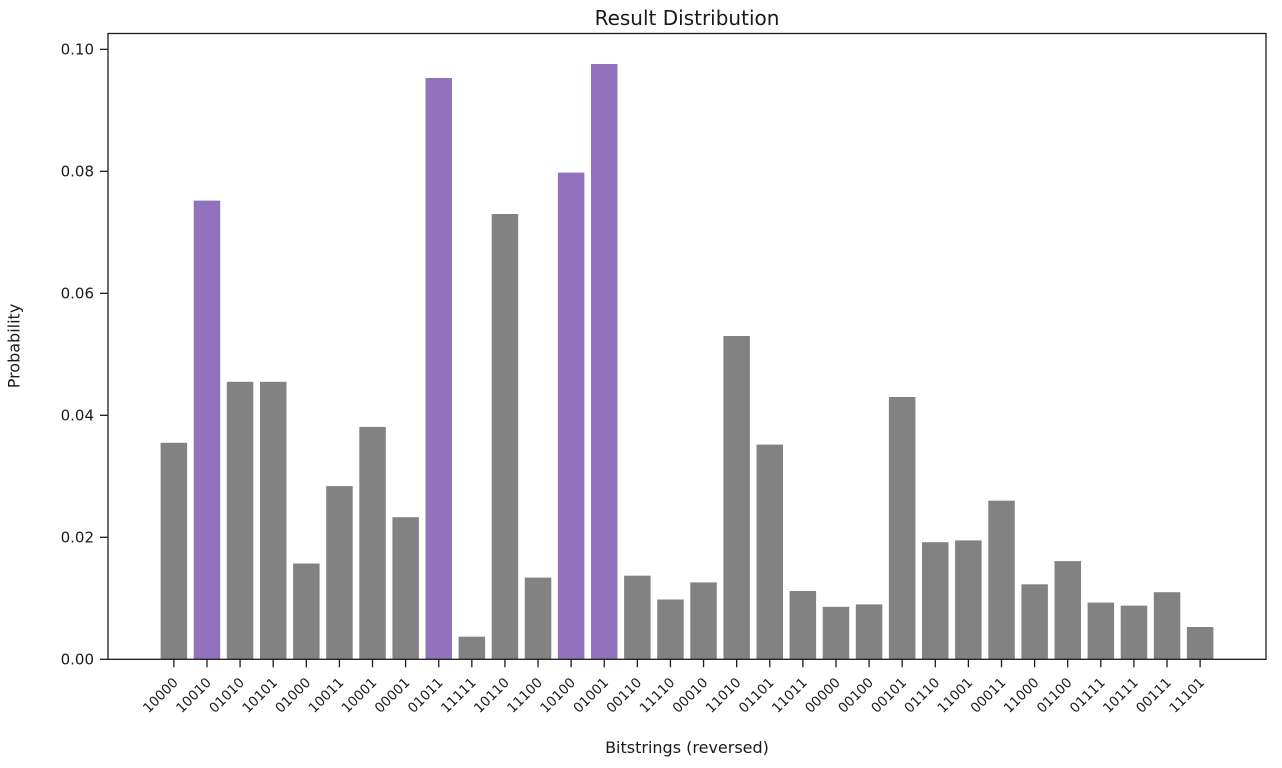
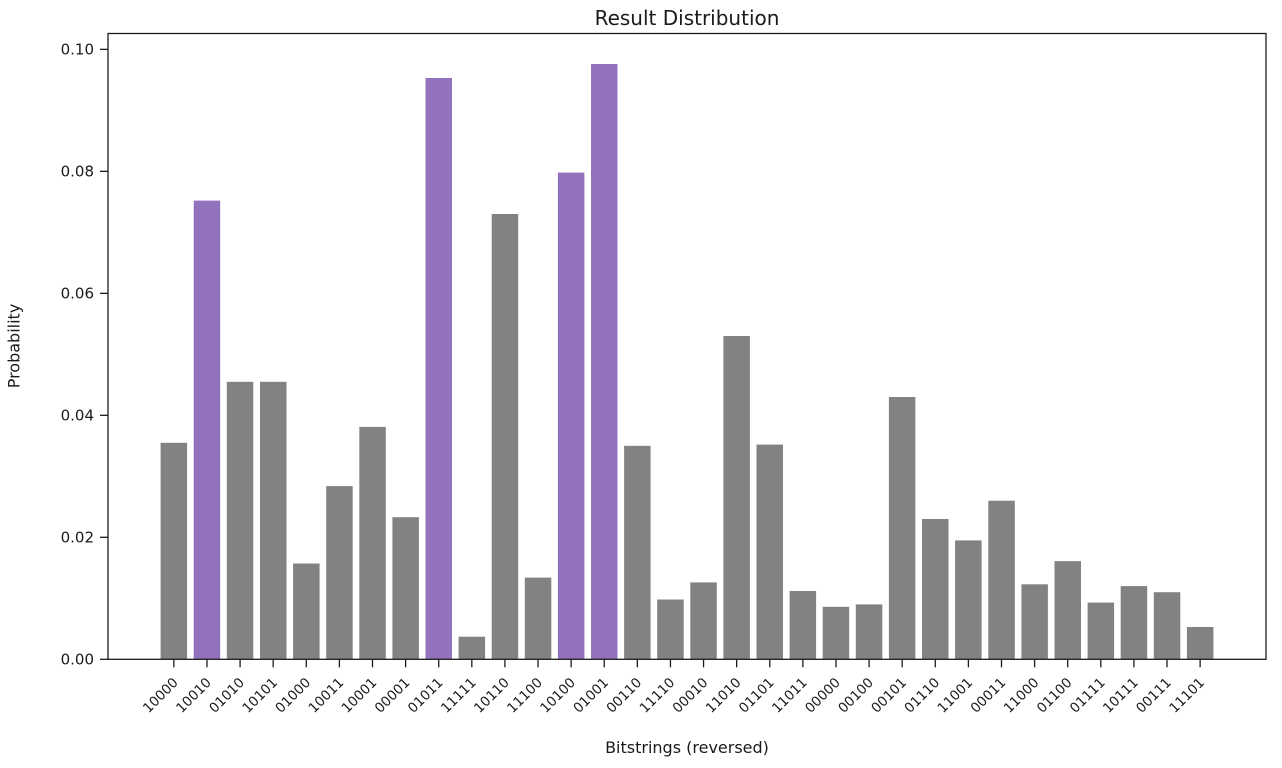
00110: 0.014 -> 0.035
01110: 0.019 -> 0.023
10111: 0.009 -> 0.012
